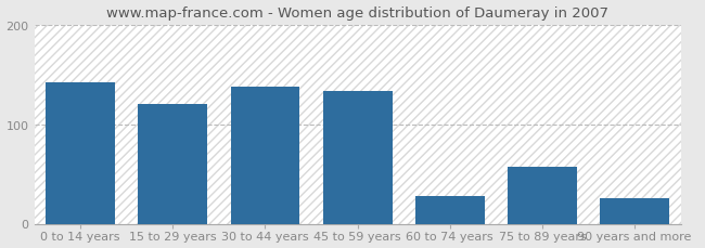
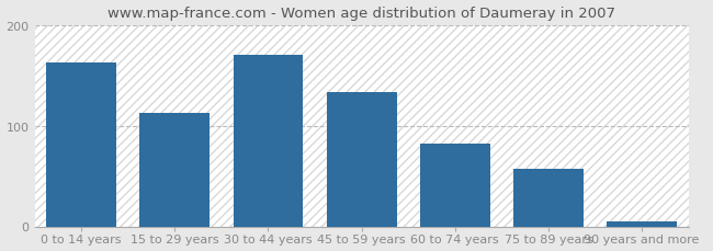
0 to 14 years: 142 -> 163
15 to 29 years: 120 -> 113
30 to 44 years: 138 -> 170
60 to 74 years: 28 -> 82
90 years and more: 26 -> 5
